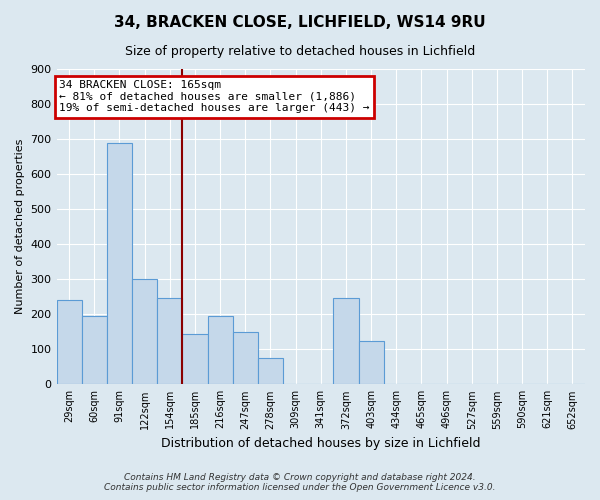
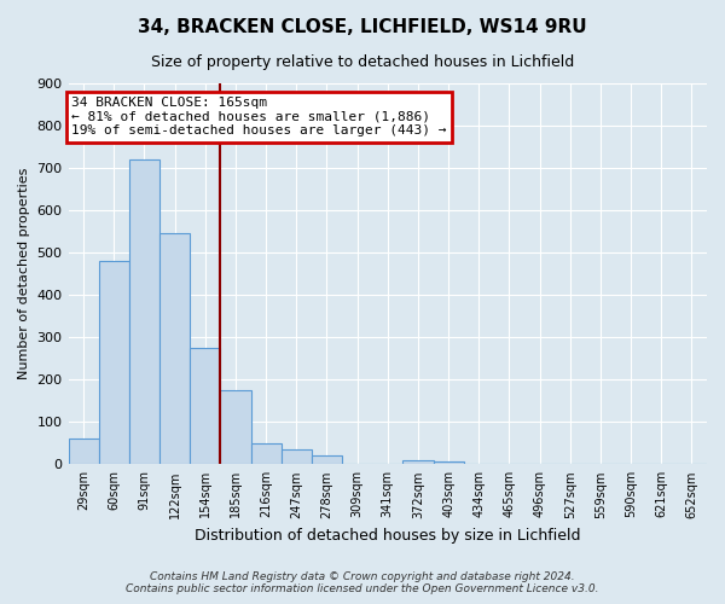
29sqm: 240 -> 60
60sqm: 195 -> 480
91sqm: 690 -> 720
122sqm: 300 -> 545
154sqm: 245 -> 275
185sqm: 145 -> 175
216sqm: 195 -> 50
247sqm: 150 -> 35
278sqm: 75 -> 20
372sqm: 245 -> 10
403sqm: 125 -> 8
